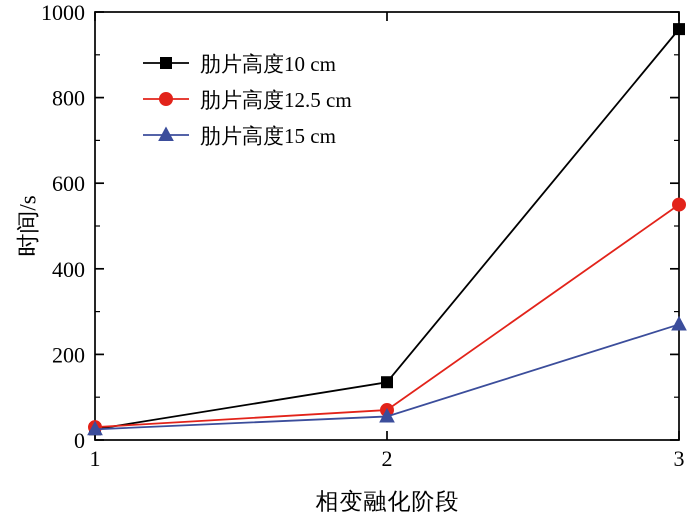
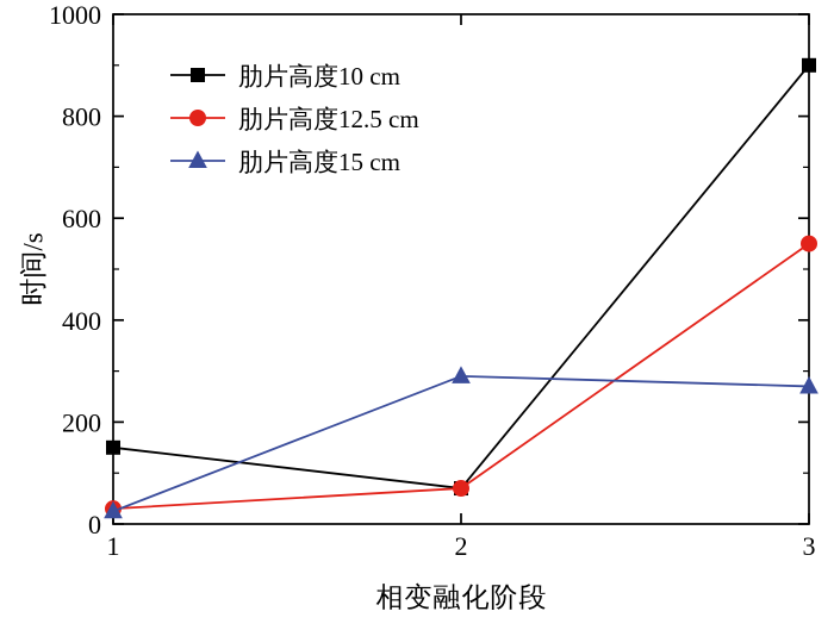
肋片高度10 cm/1: 20 -> 150
肋片高度10 cm/2: 140 -> 70
肋片高度15 cm/2: 60 -> 290
肋片高度10 cm/3: 960 -> 900
